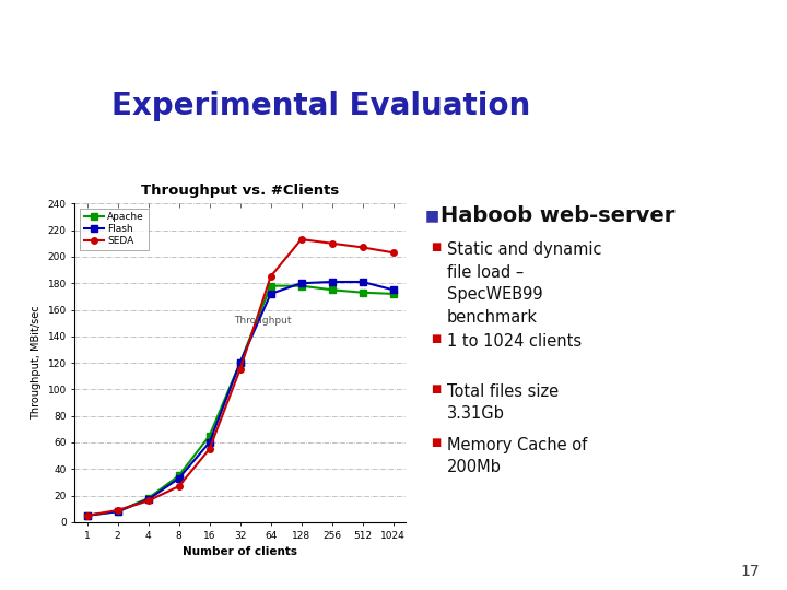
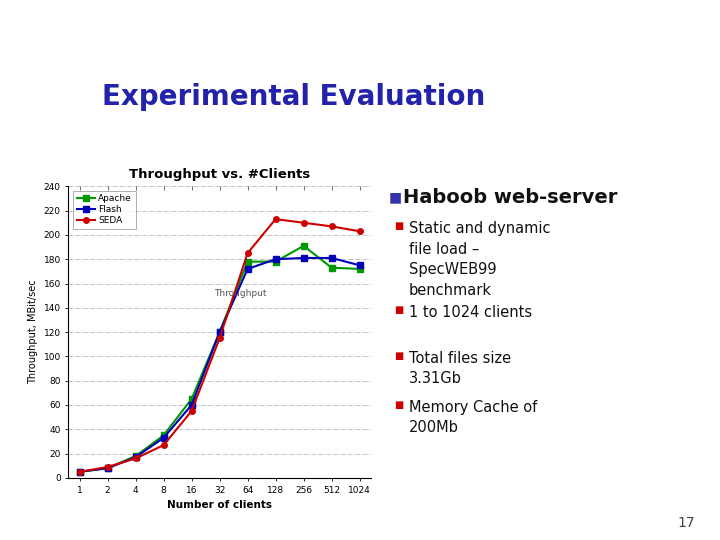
Apache/256: 175 -> 191
